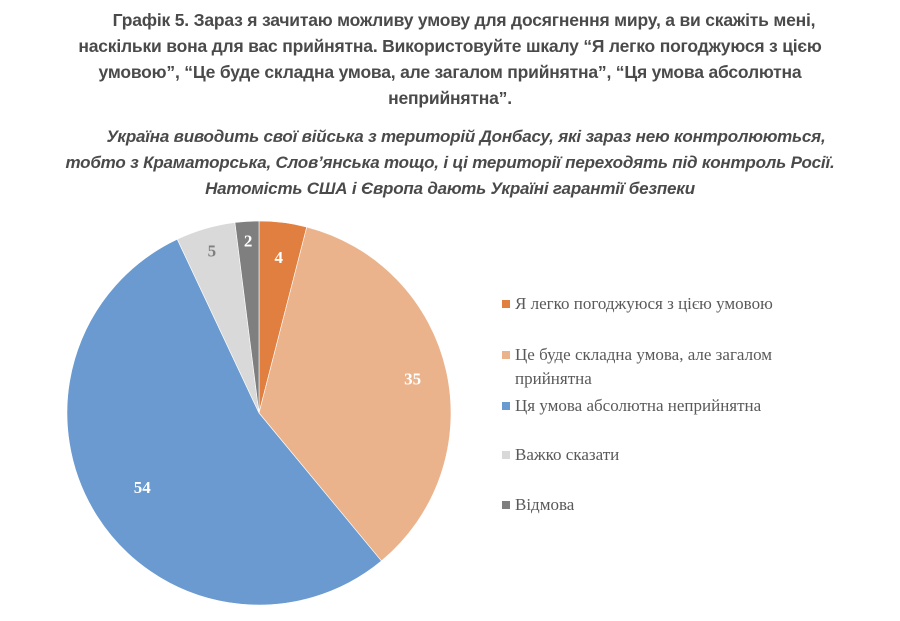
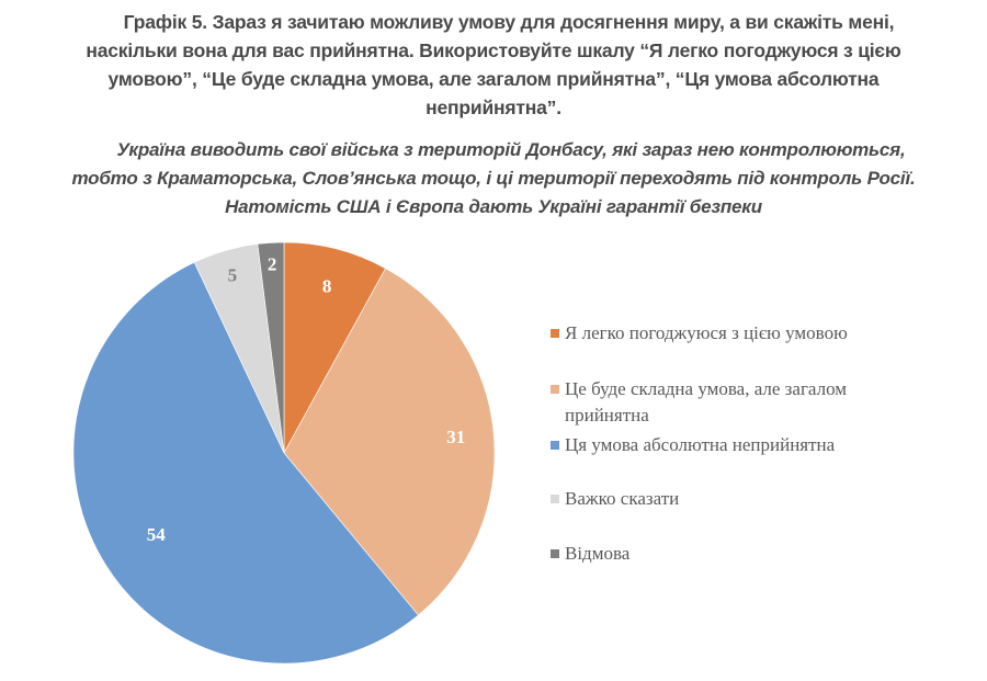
Я легко погоджуюся з цією умовою: 4 -> 8
Це буде складна умова, але загалом прийнятна: 35 -> 31
